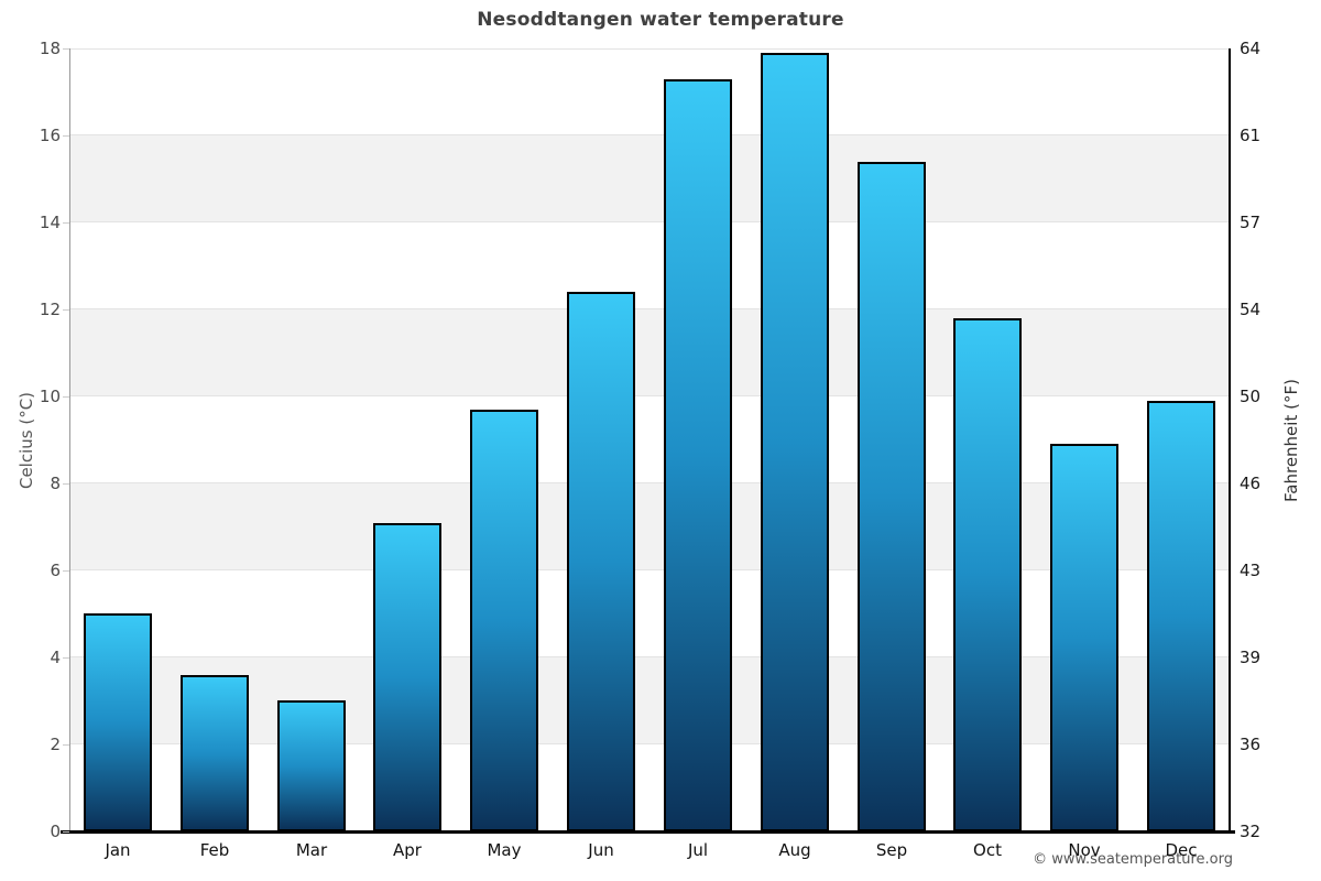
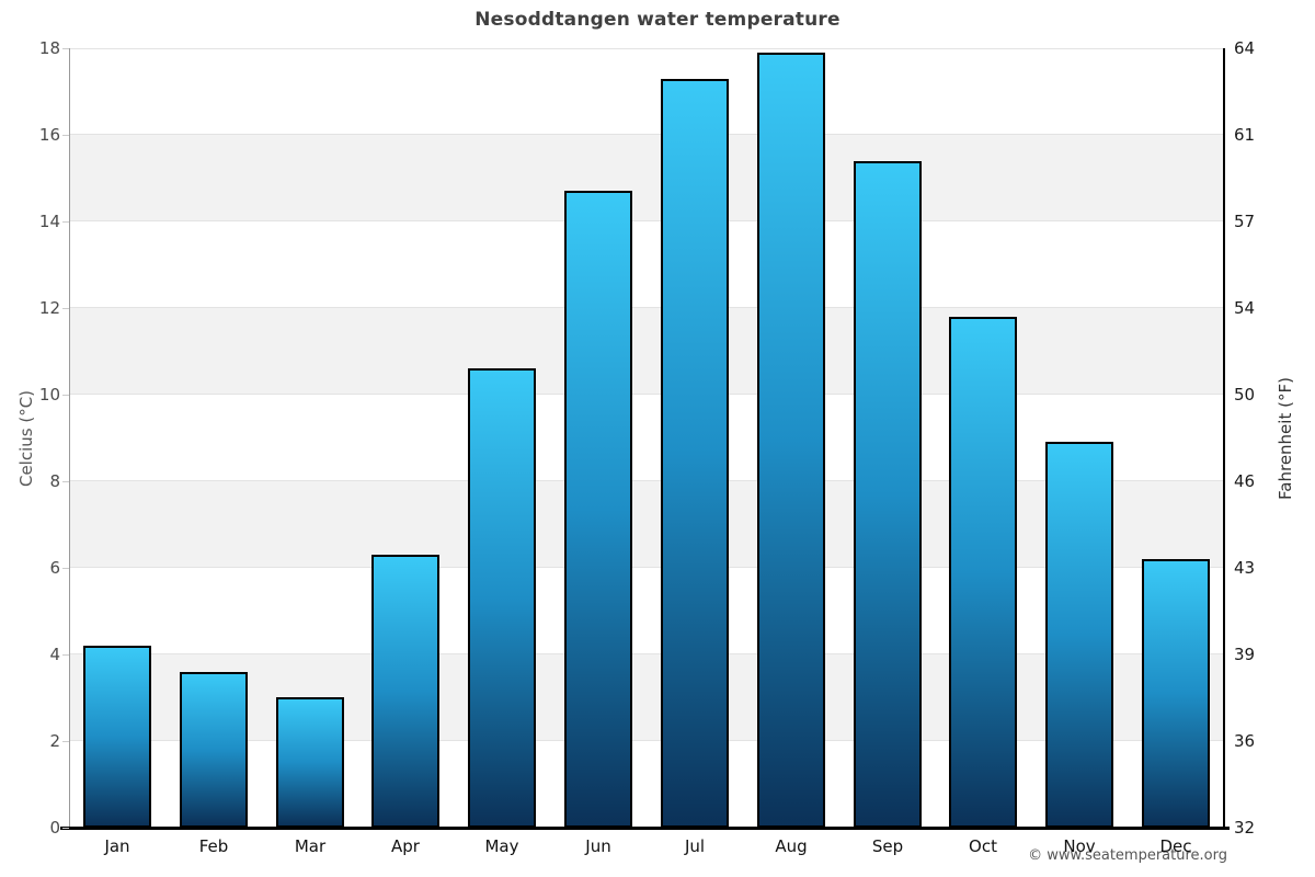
Jan: 5.0 -> 4.2
Apr: 7.1 -> 6.3
May: 9.7 -> 10.6
Jun: 12.4 -> 14.7
Dec: 9.9 -> 6.2
